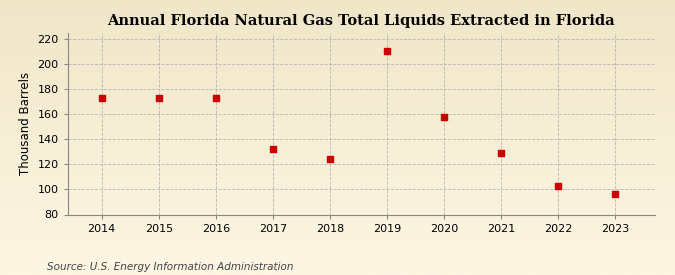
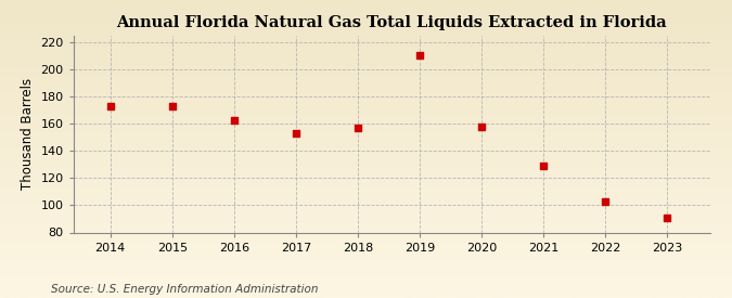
2016: 173 -> 163
2017: 132 -> 153
2018: 124 -> 157
2023: 96 -> 91
